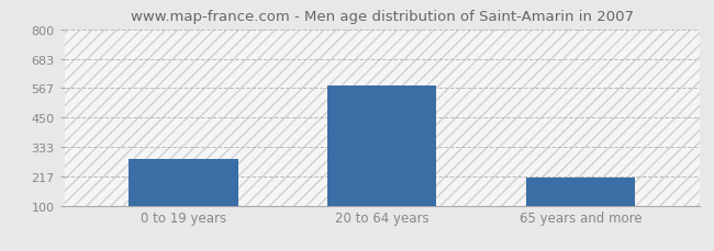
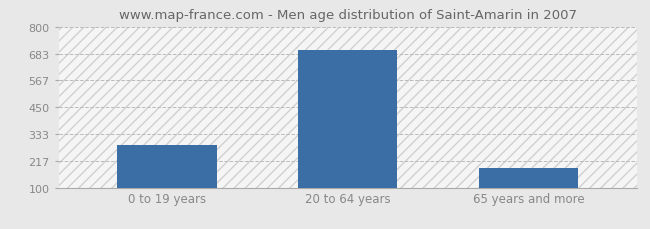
20 to 64 years: 575 -> 700
65 years and more: 210 -> 185
